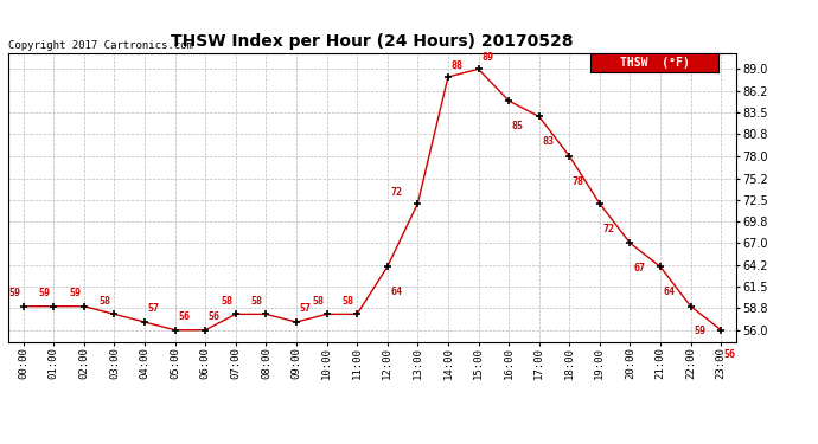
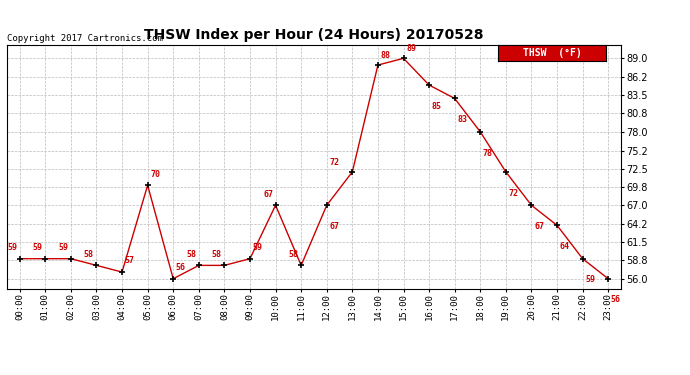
05:00: 56 -> 70
09:00: 57 -> 59
10:00: 58 -> 67
12:00: 64 -> 67
